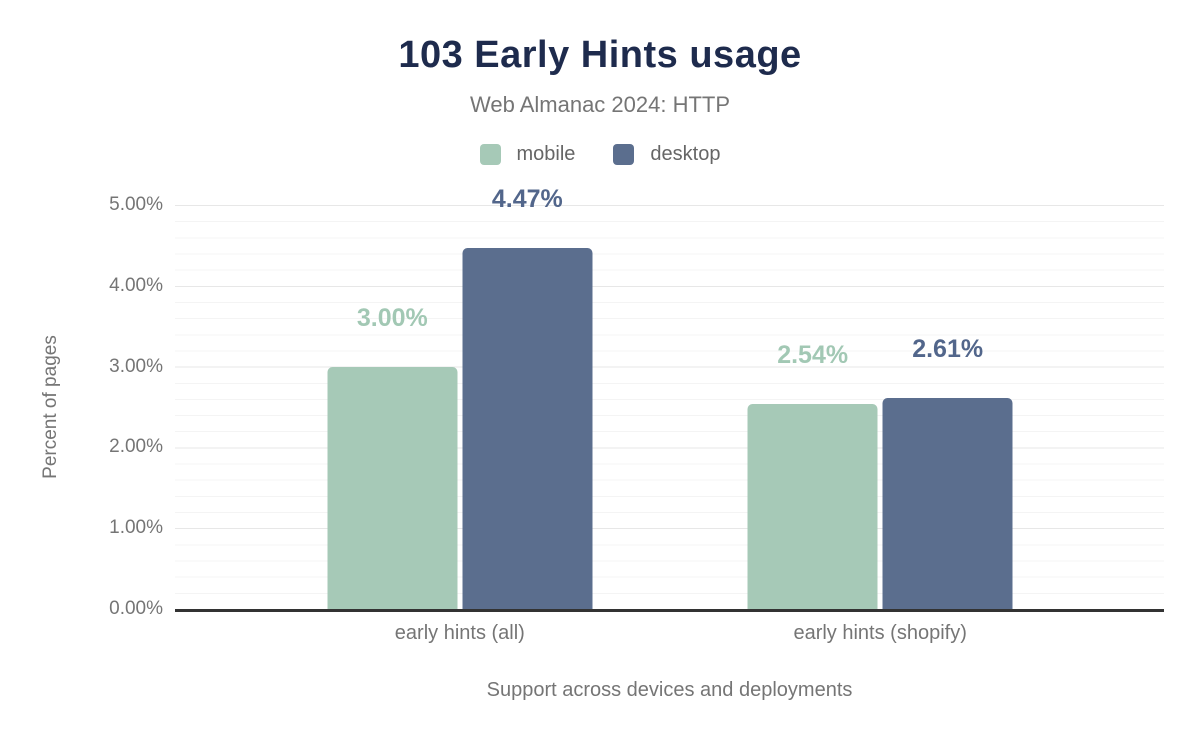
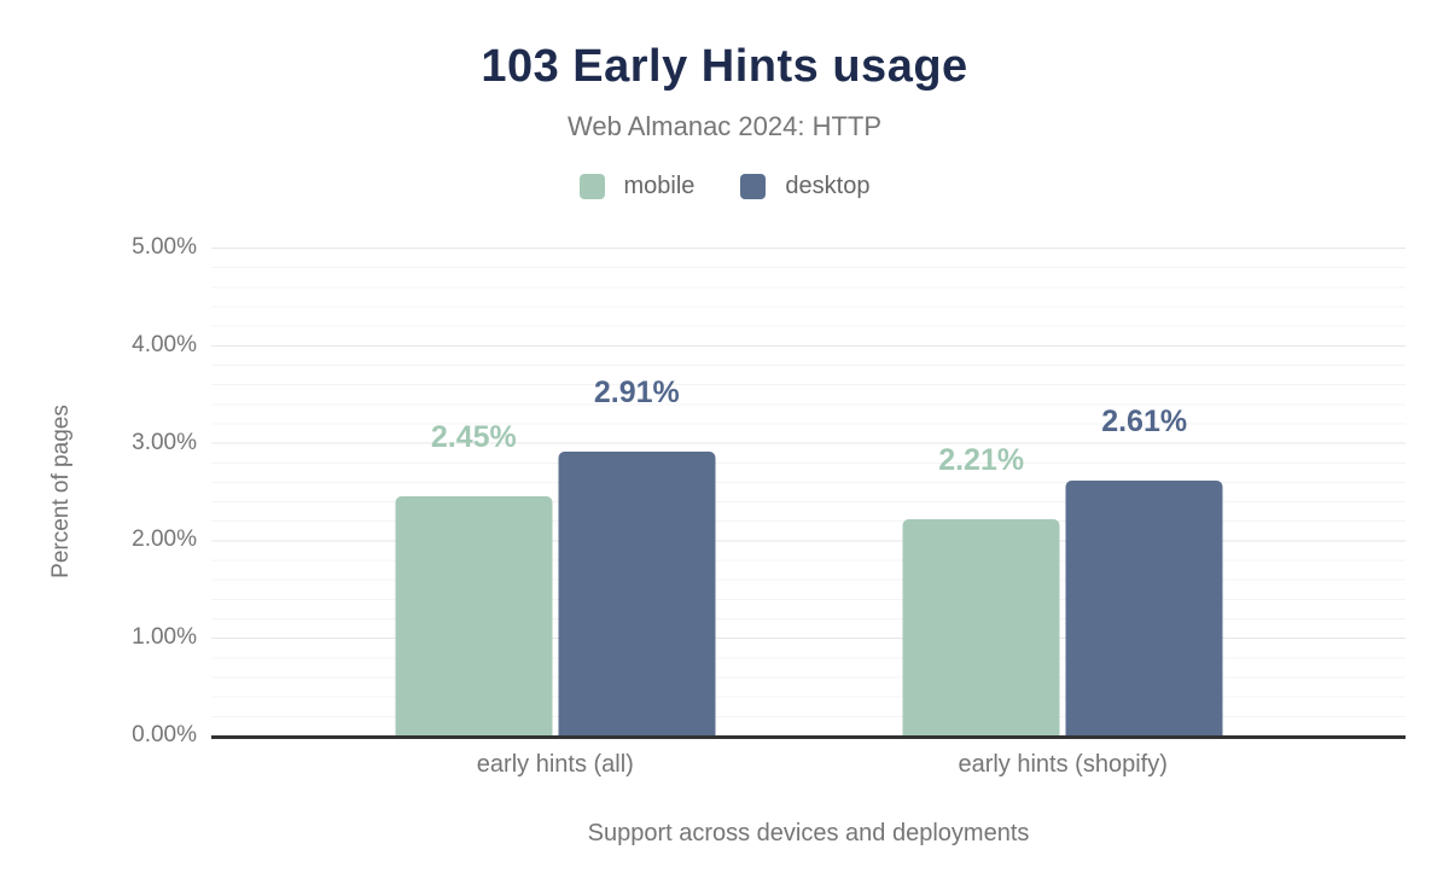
mobile/early hints (all): 3.00% -> 2.45%
desktop/early hints (all): 4.47% -> 2.91%
mobile/early hints (shopify): 2.54% -> 2.21%
